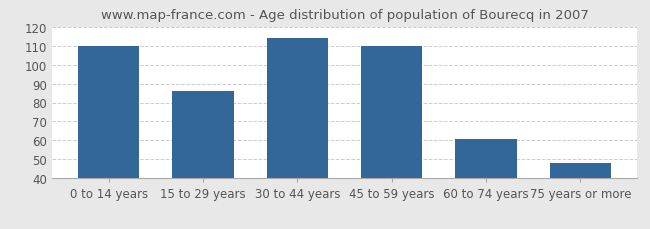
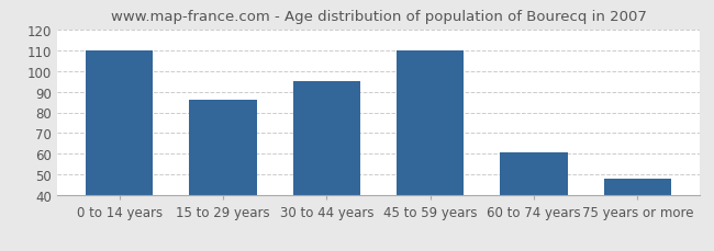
30 to 44 years: 114 -> 95
